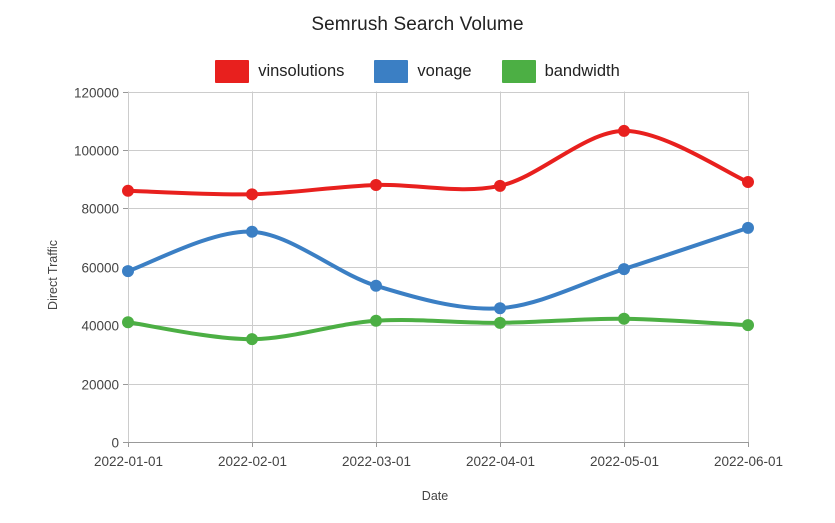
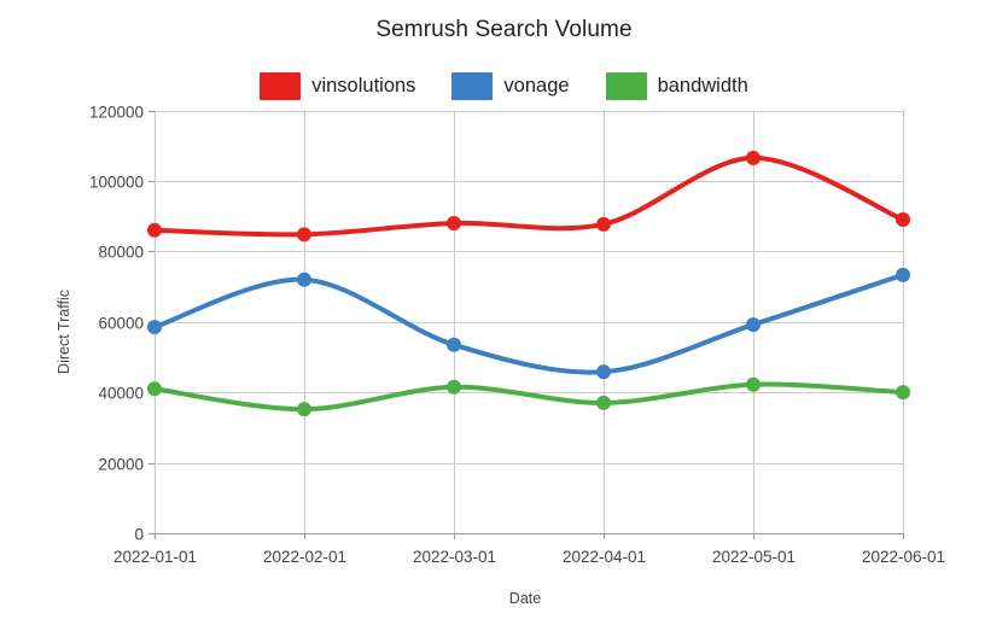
bandwidth/2022-04-01: 41000 -> 37000
